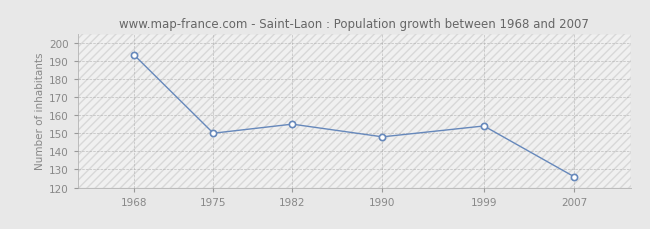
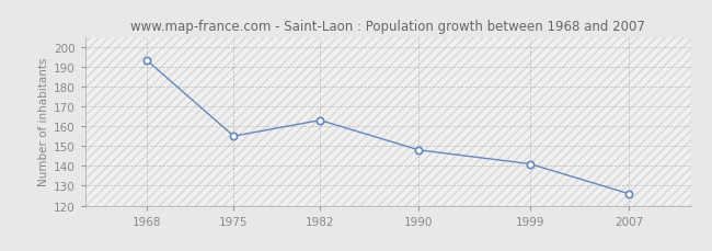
1975: 150 -> 155
1982: 155 -> 163
1999: 154 -> 141
